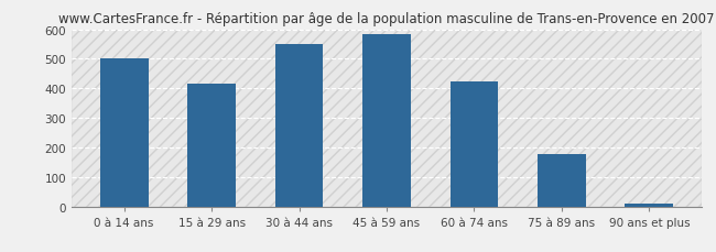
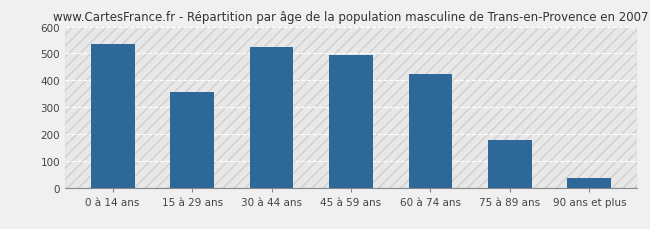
0 à 14 ans: 502 -> 535
15 à 29 ans: 416 -> 355
30 à 44 ans: 549 -> 525
45 à 59 ans: 583 -> 495
90 ans et plus: 10 -> 35
